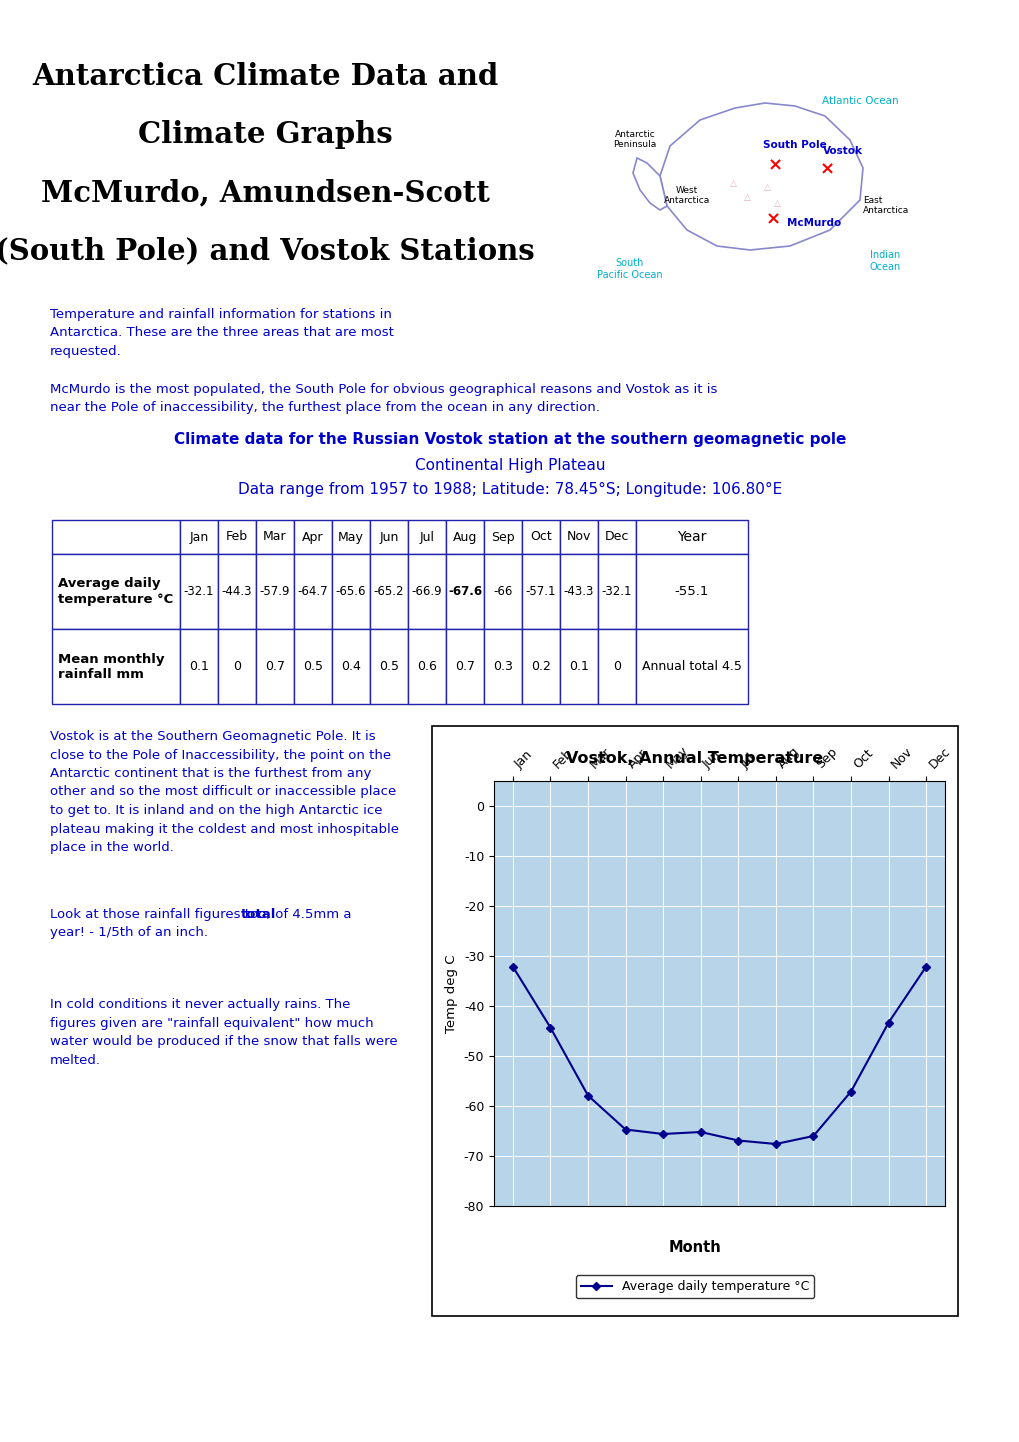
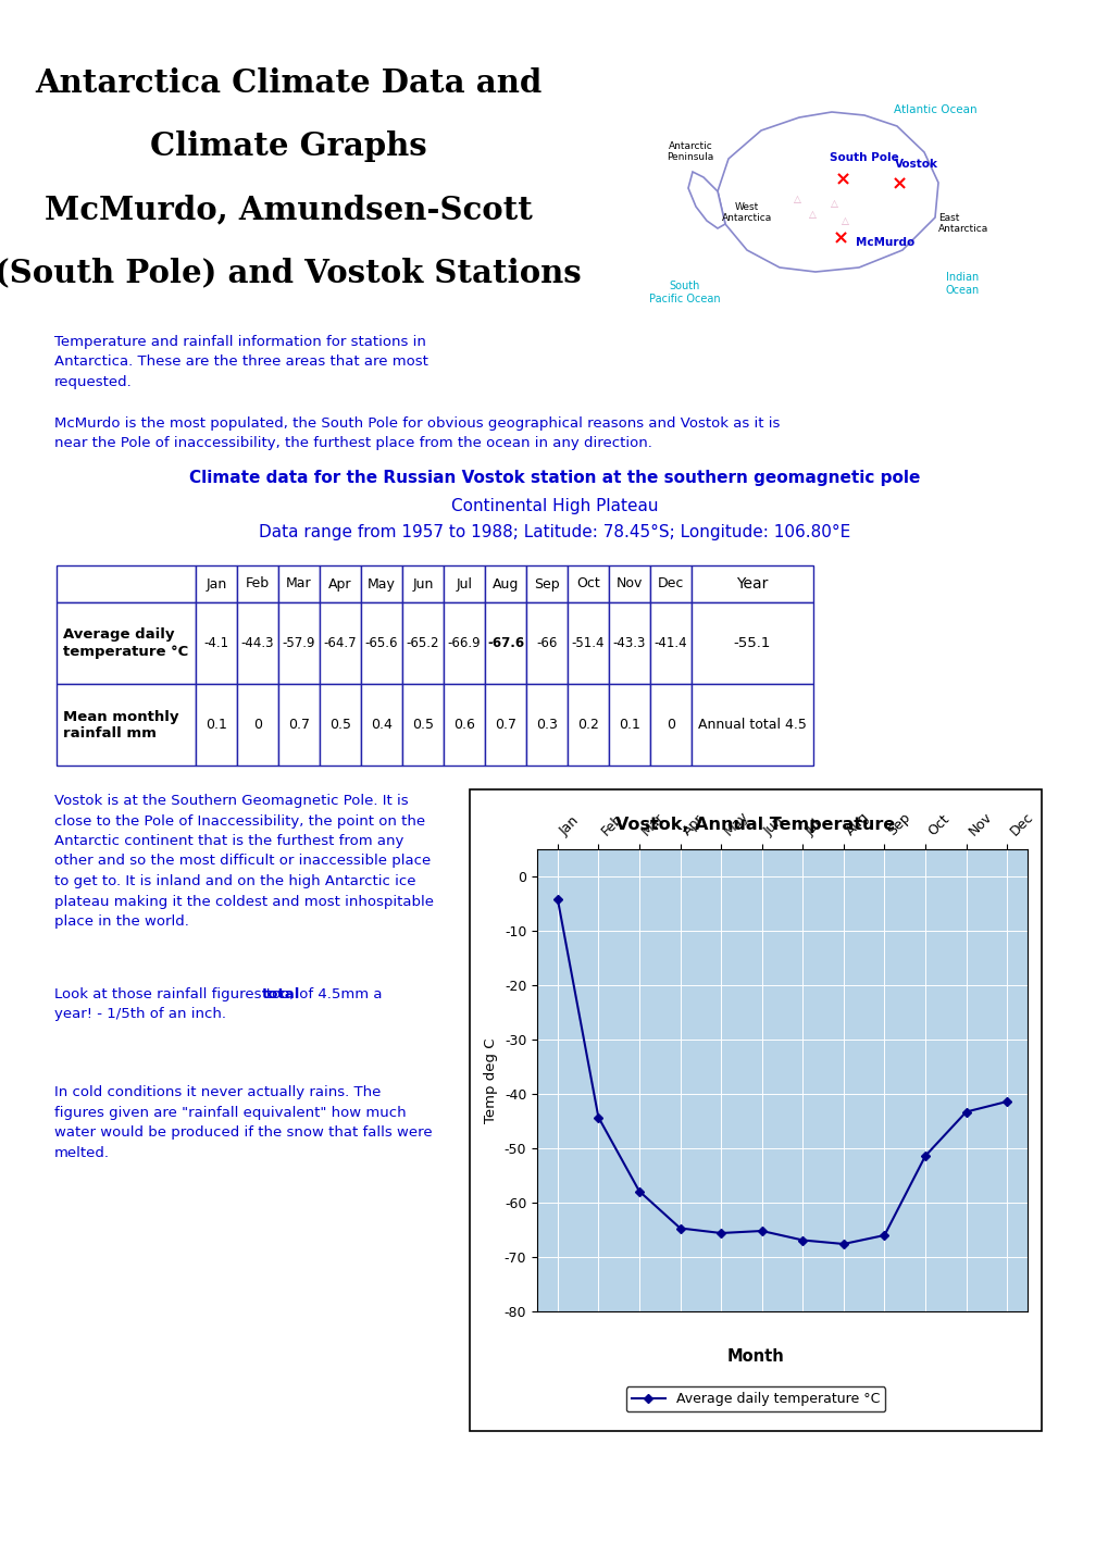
Jan: -32.1 -> -4.1
Oct: -57.1 -> -51.4
Dec: -32.1 -> -41.4
